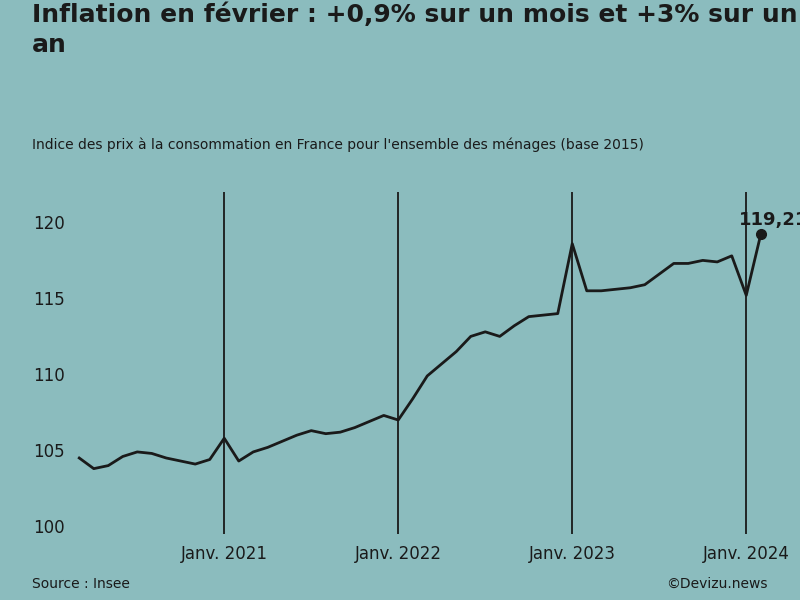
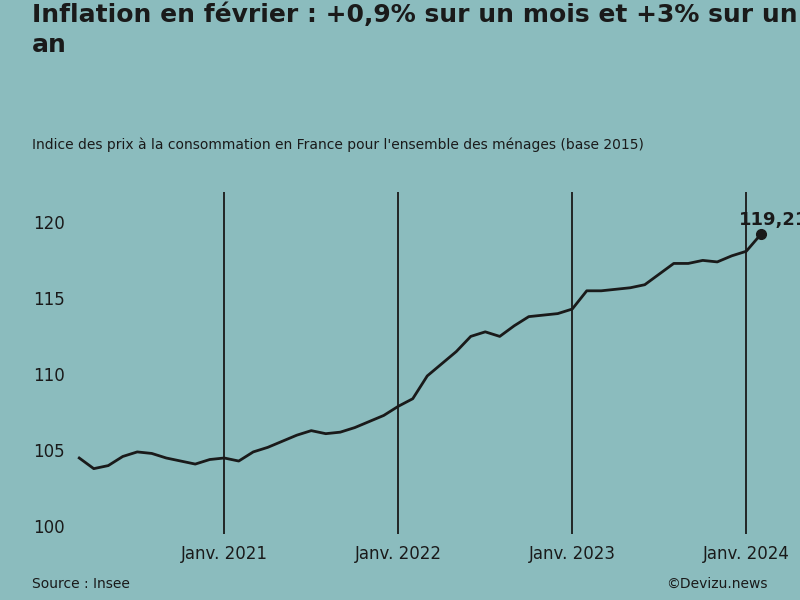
Janv. 2021: 105.8 -> 104.5
Janv. 2022: 107.0 -> 107.9
Janv. 2023: 118.6 -> 114.3
Janv. 2024: 115.2 -> 118.1
